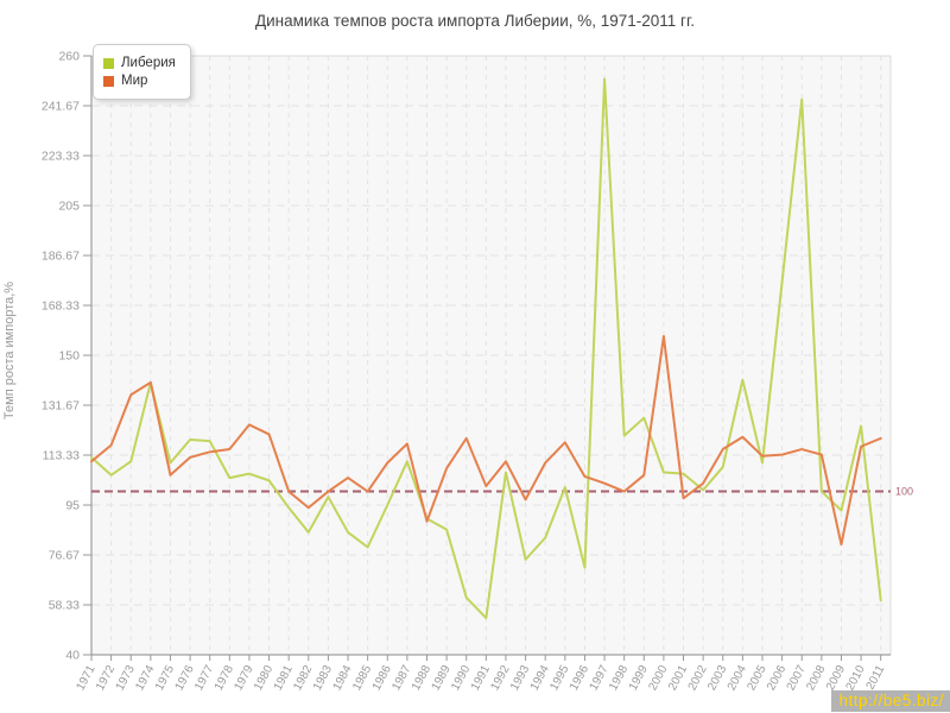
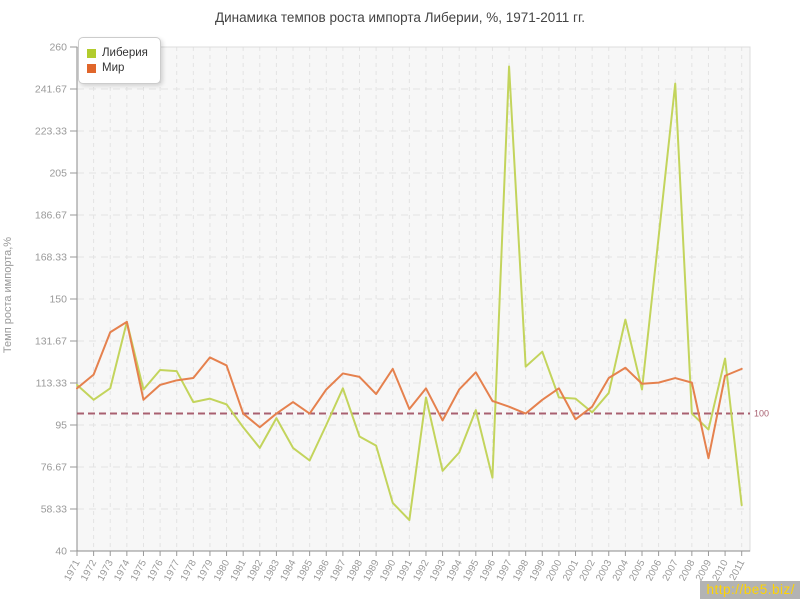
Мир/1988: 89 -> 116
Мир/2000: 157 -> 111
